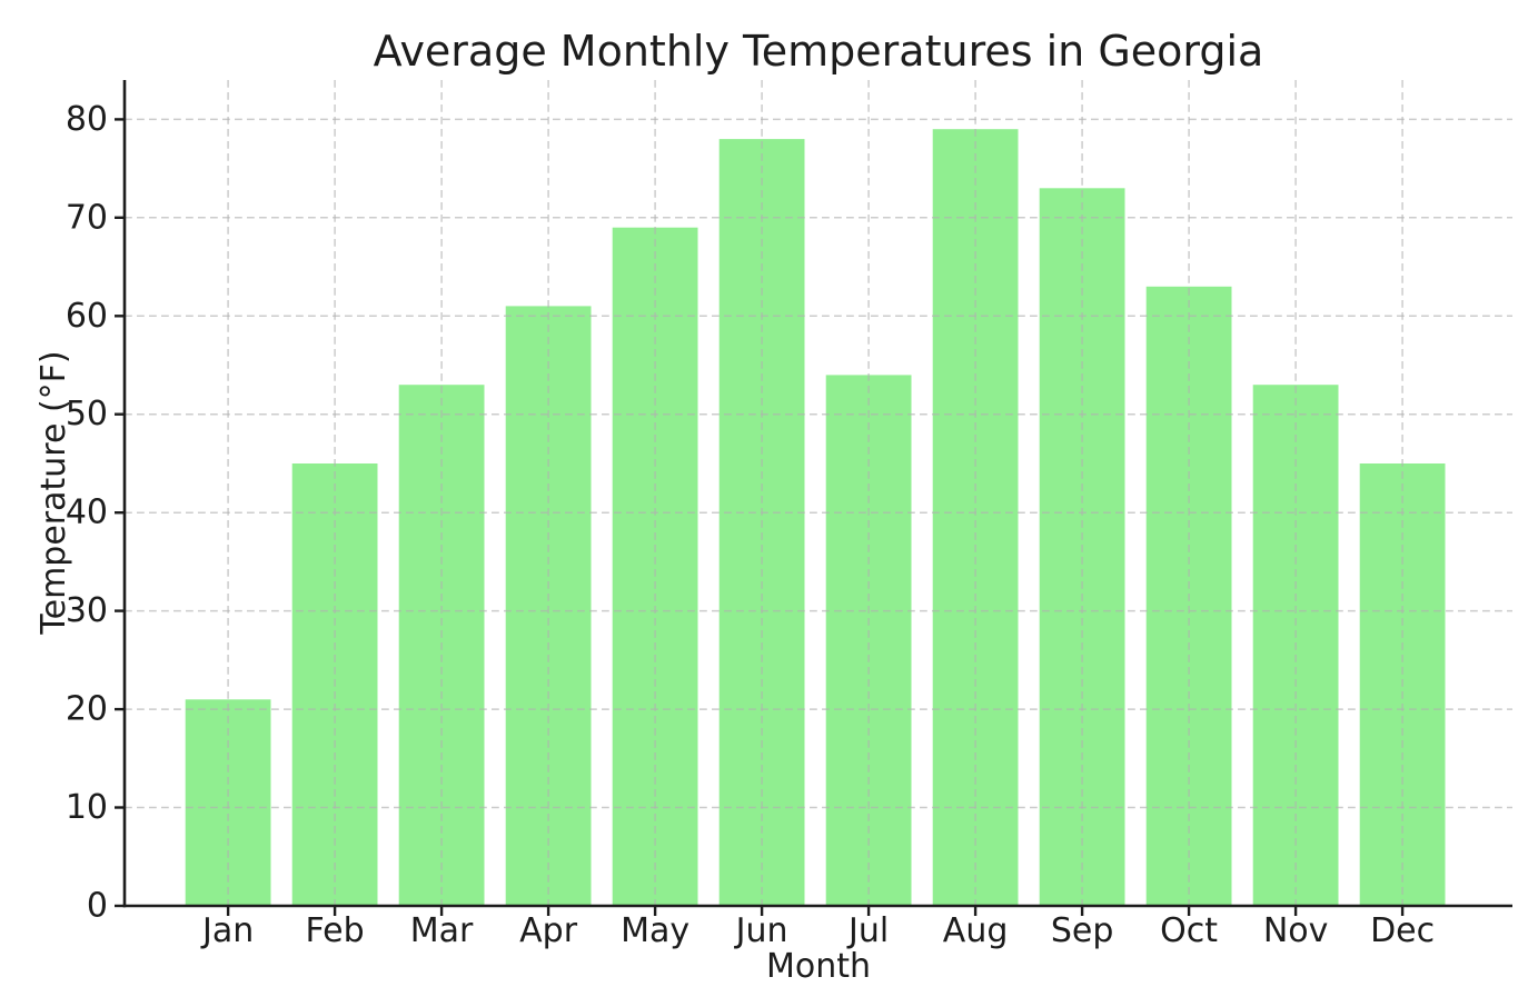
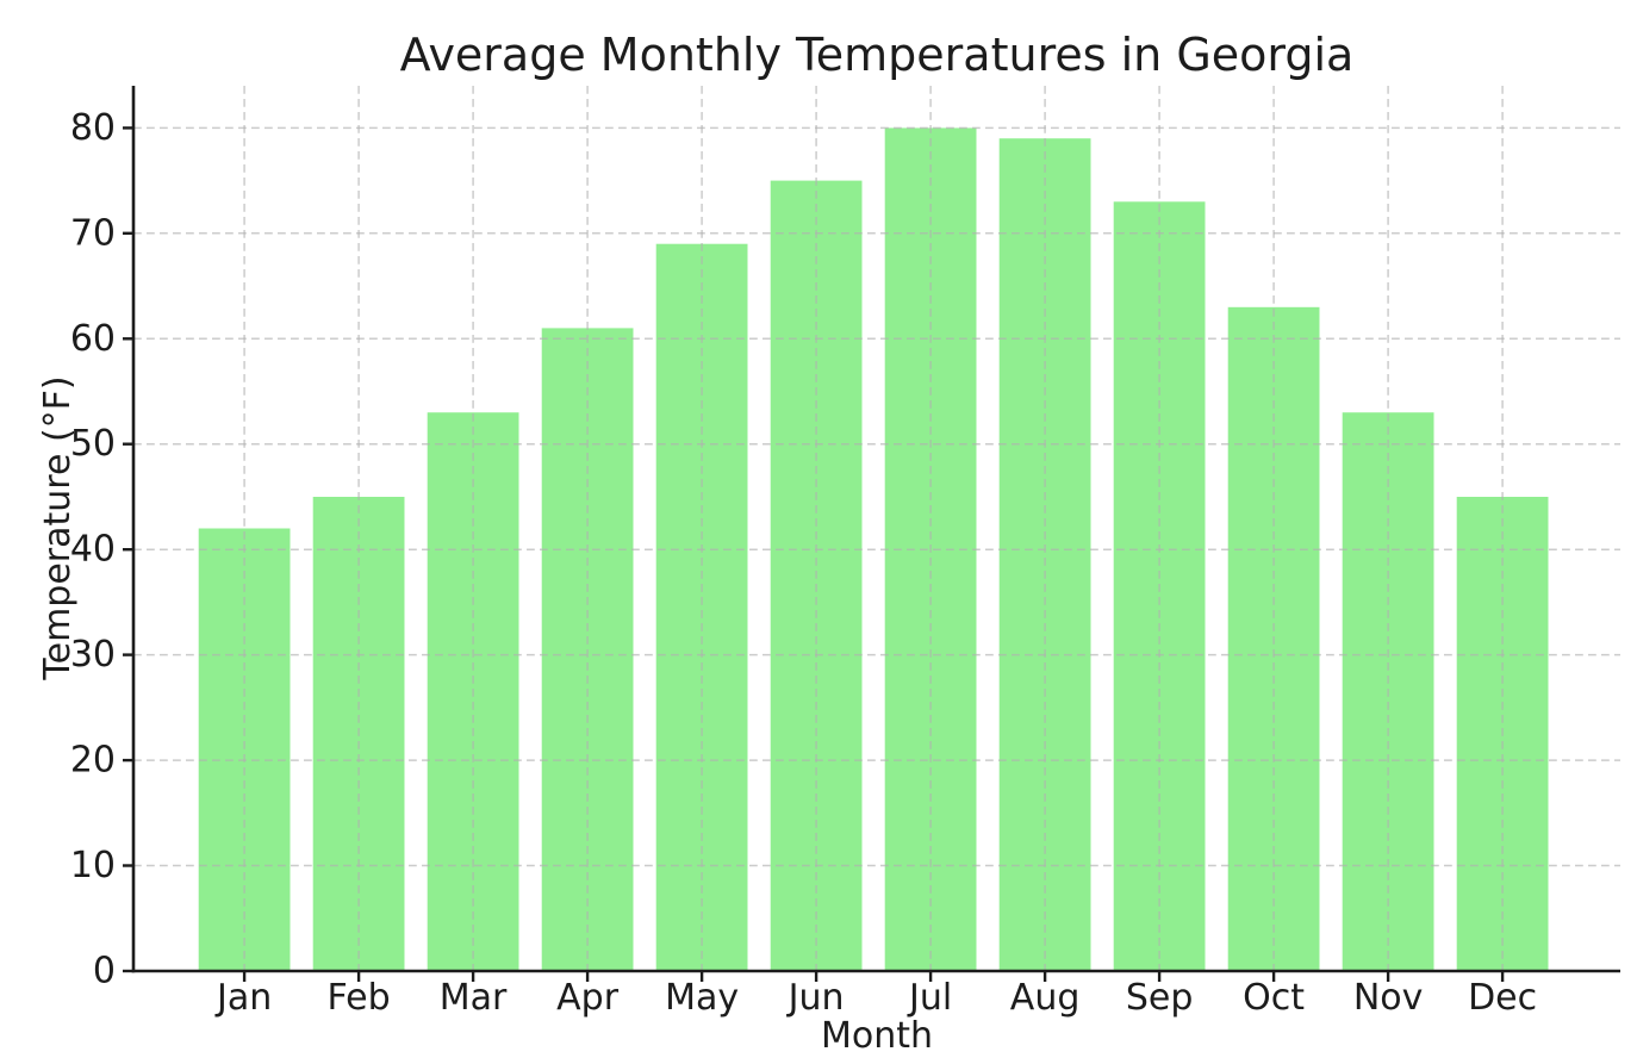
Jan: 21 -> 42
Jun: 78 -> 75
Jul: 54 -> 80
